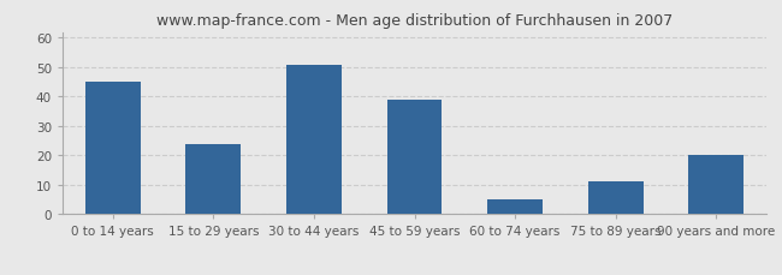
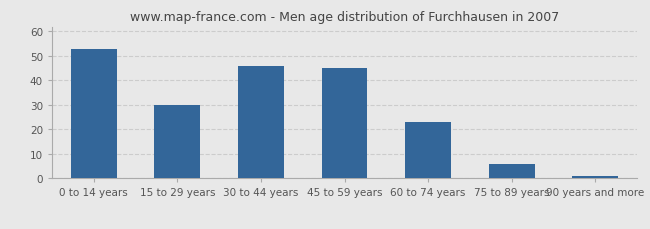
0 to 14 years: 45 -> 53
15 to 29 years: 24 -> 30
30 to 44 years: 51 -> 46
45 to 59 years: 39 -> 45
60 to 74 years: 5 -> 23
75 to 89 years: 11 -> 6
90 years and more: 20 -> 1
